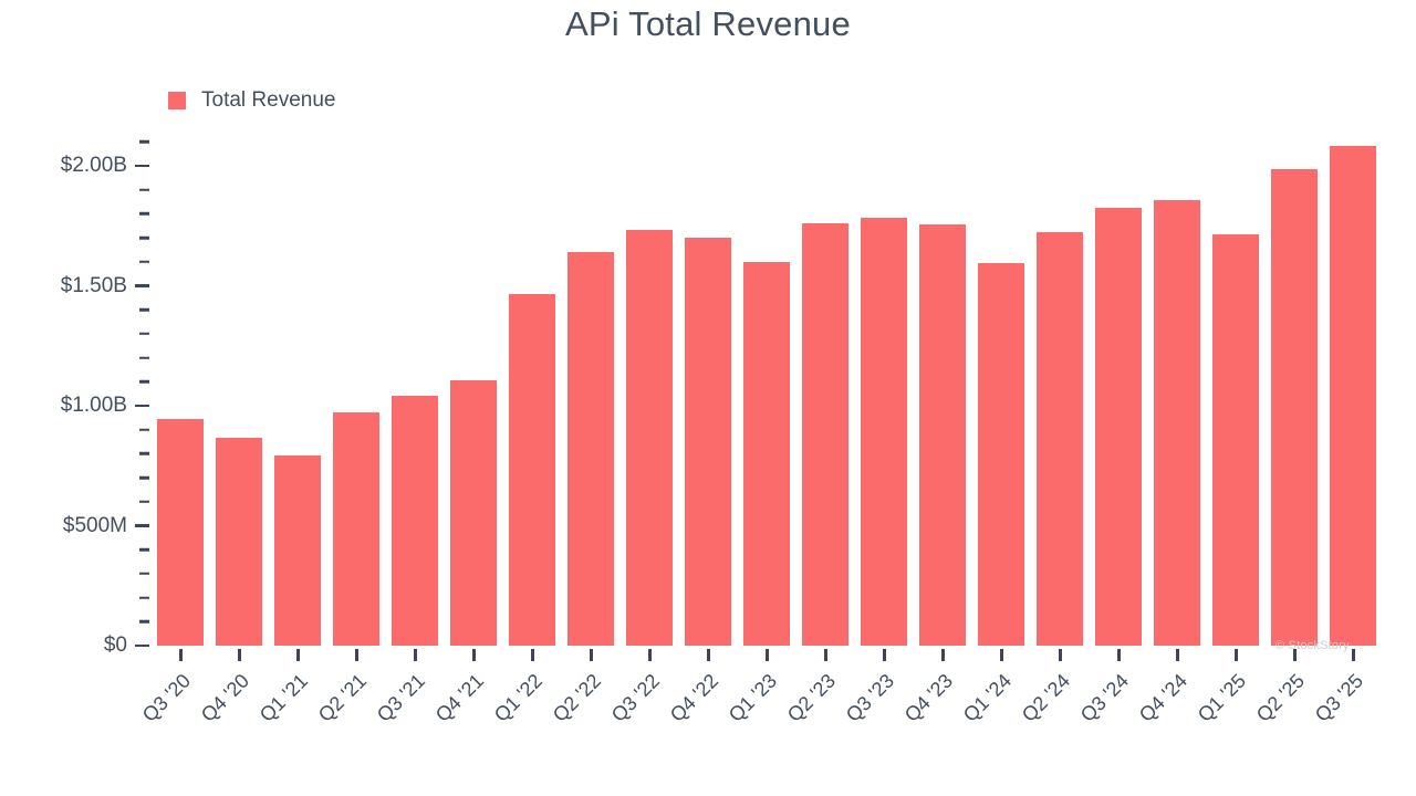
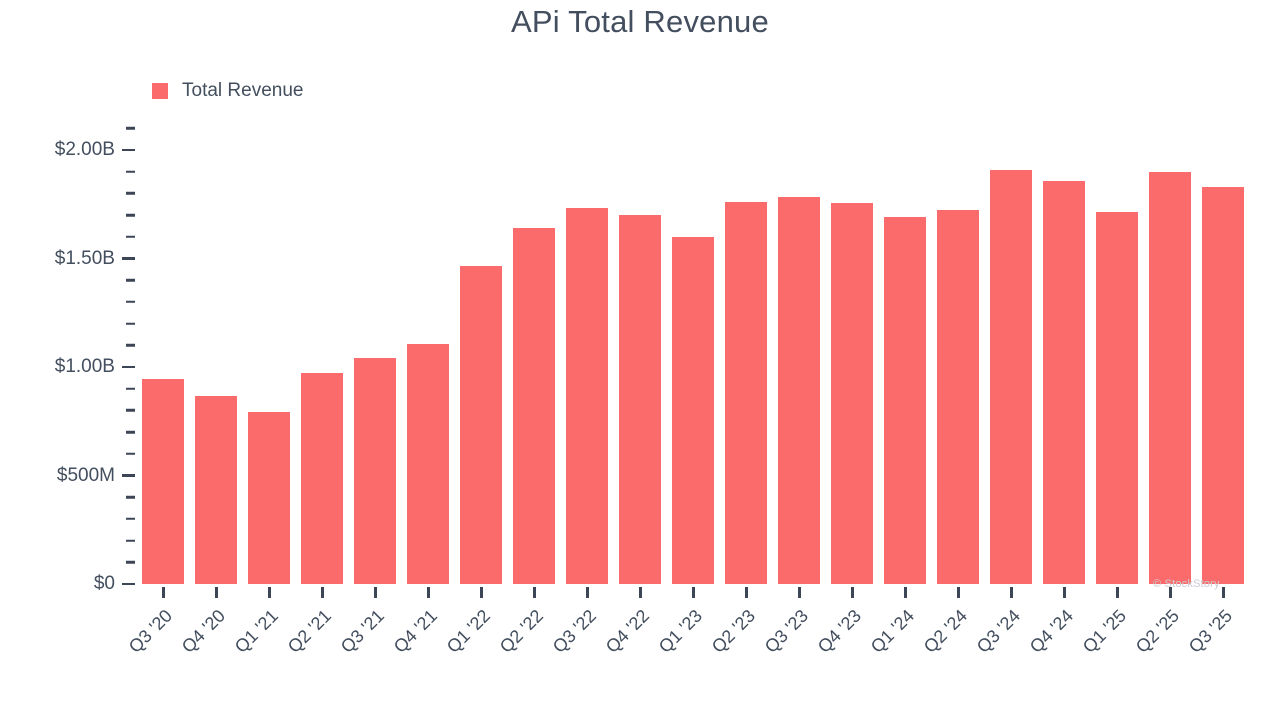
Q1 '24: $1.59B -> $1.69B
Q3 '24: $1.82B -> $1.91B
Q2 '25: $1.99B -> $1.90B
Q3 '25: $2.08B -> $1.83B
